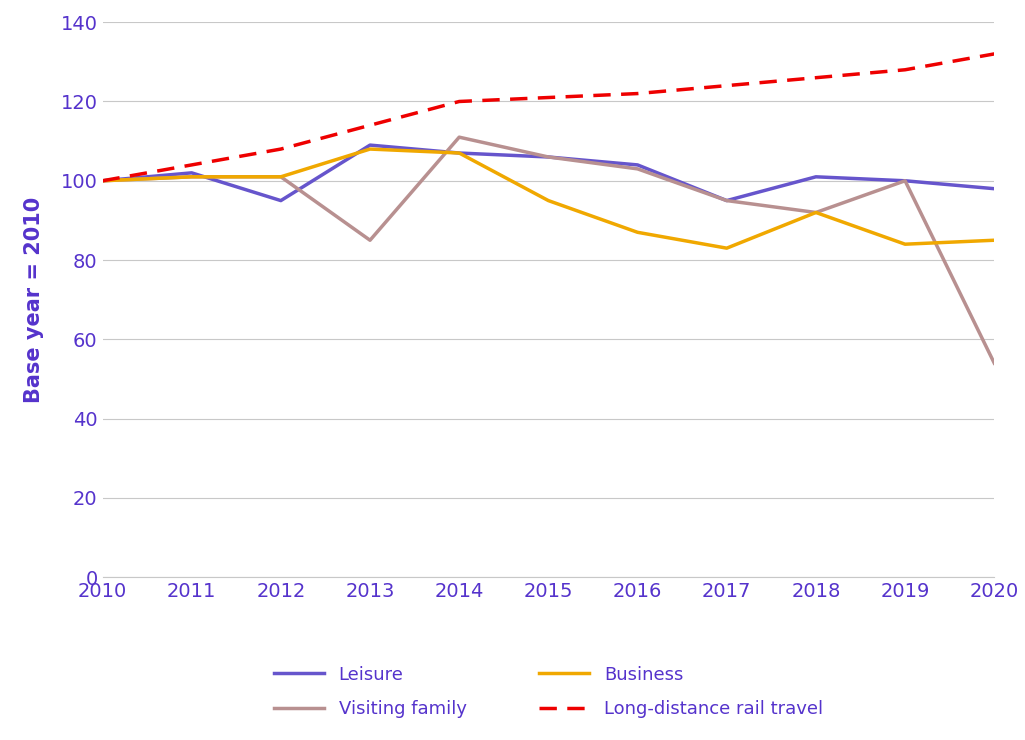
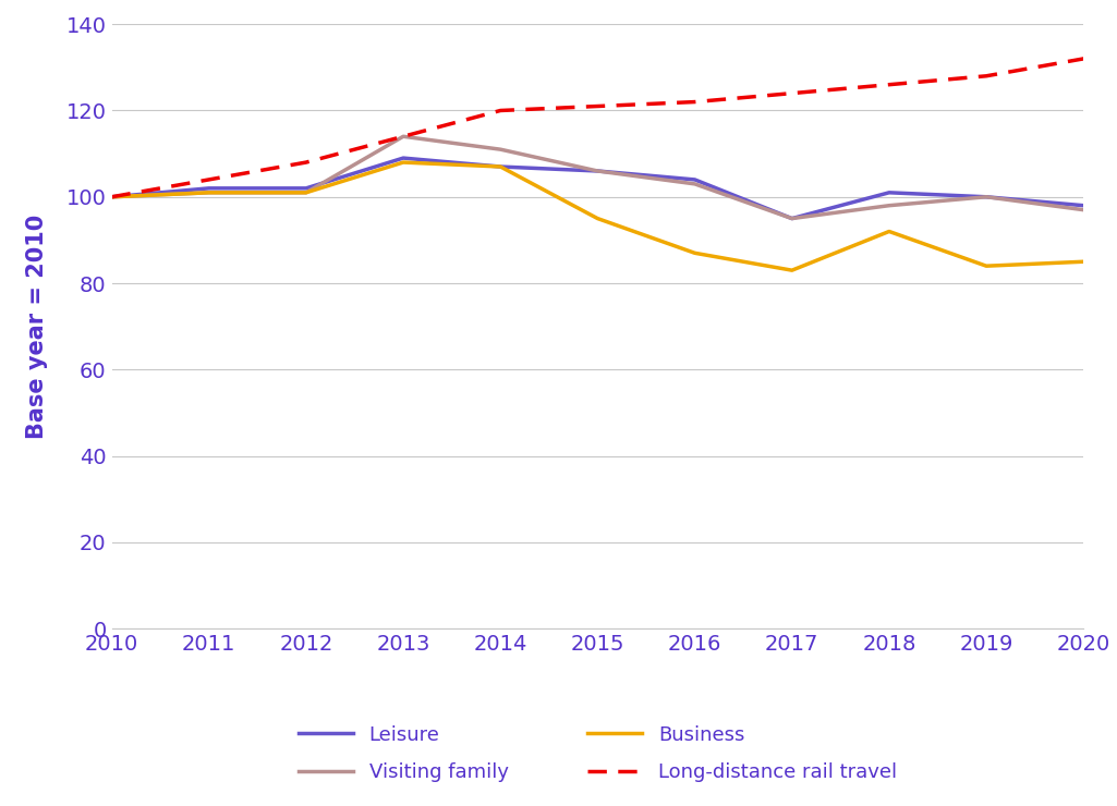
Leisure/2012: 95 -> 102
Visiting family/2013: 85 -> 114
Visiting family/2018: 92 -> 98
Visiting family/2020: 54 -> 97
